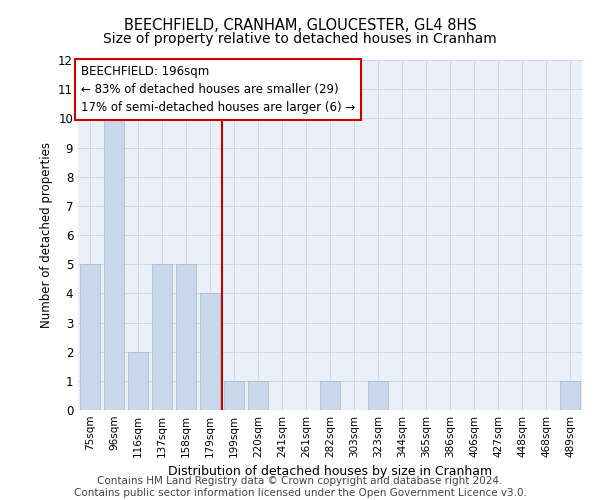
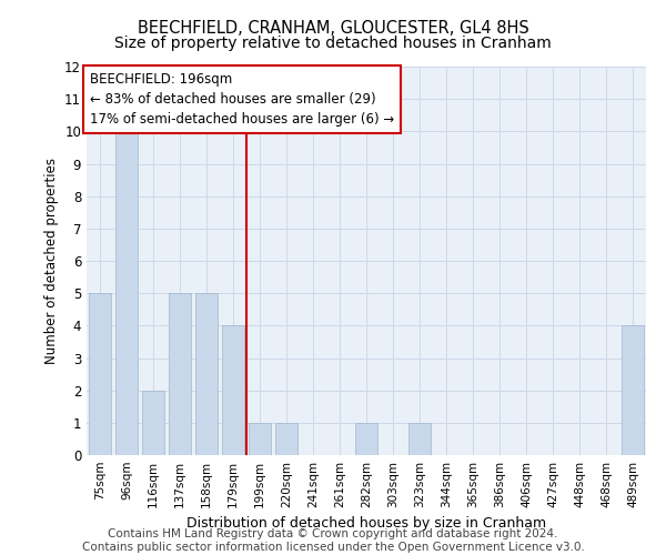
489sqm: 1 -> 4
